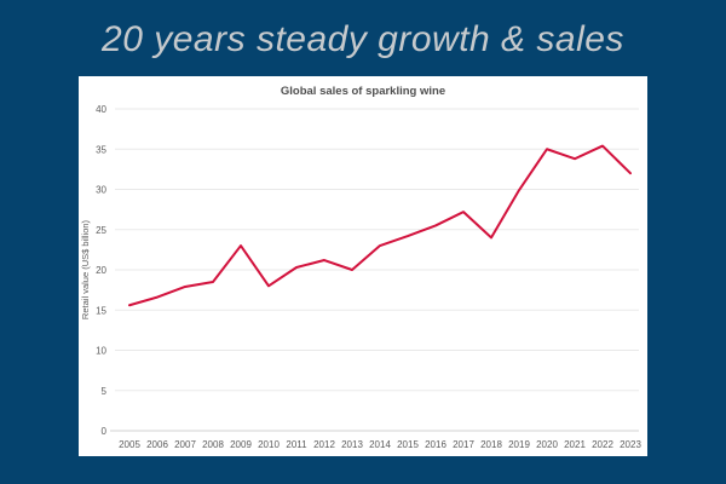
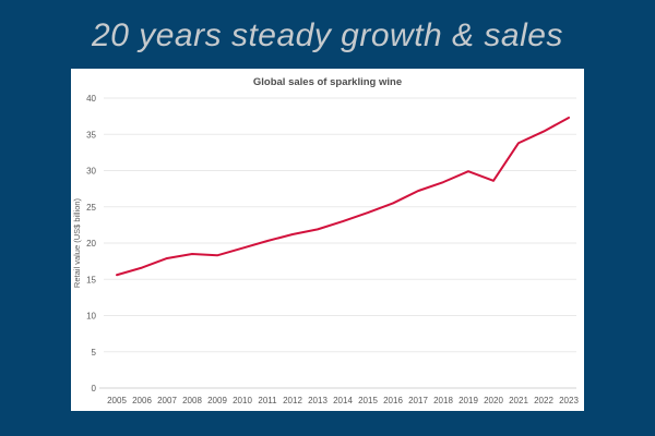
2009: 23 -> 18
2010: 18 -> 19
2013: 20 -> 22
2018: 24 -> 28
2020: 35 -> 29
2023: 32 -> 37
